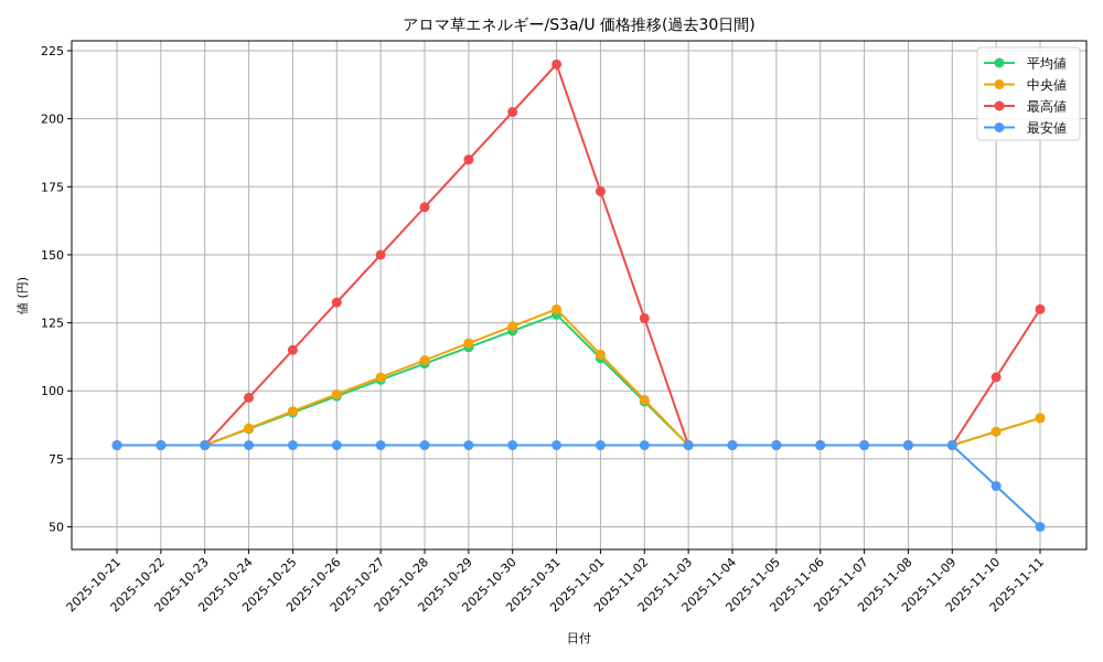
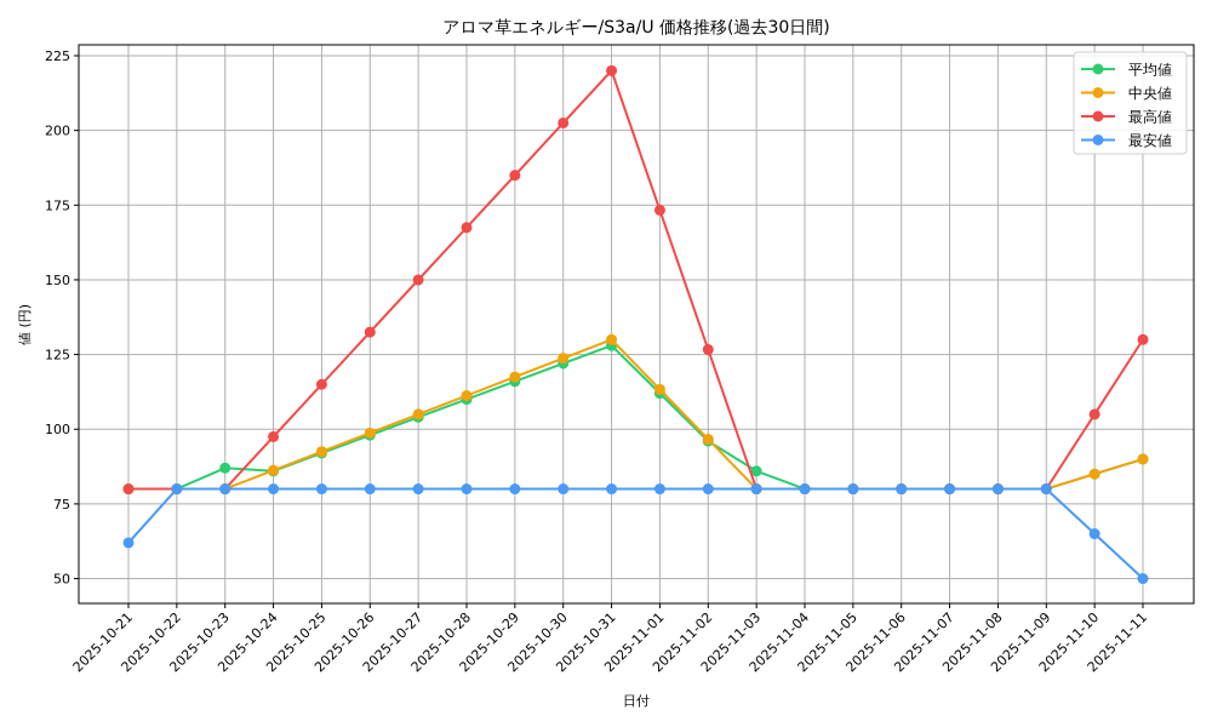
最安値/2025-10-21: 80 -> 62
平均値/2025-10-23: 80 -> 87
平均値/2025-11-03: 80 -> 86
